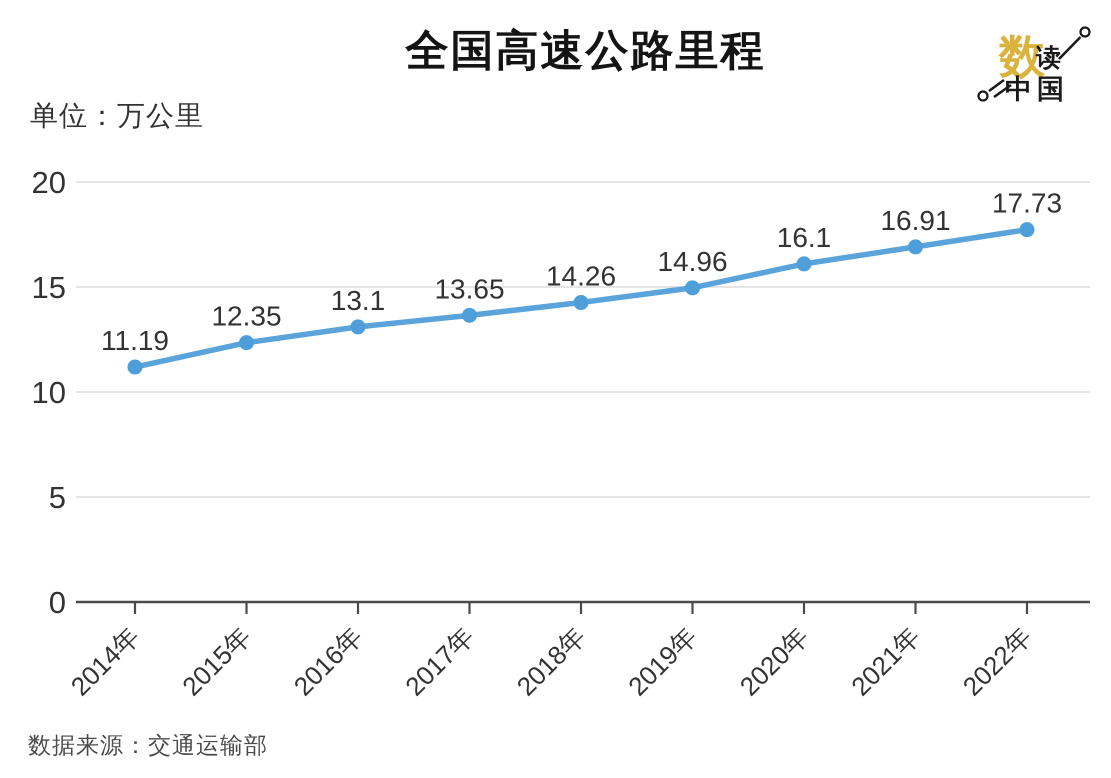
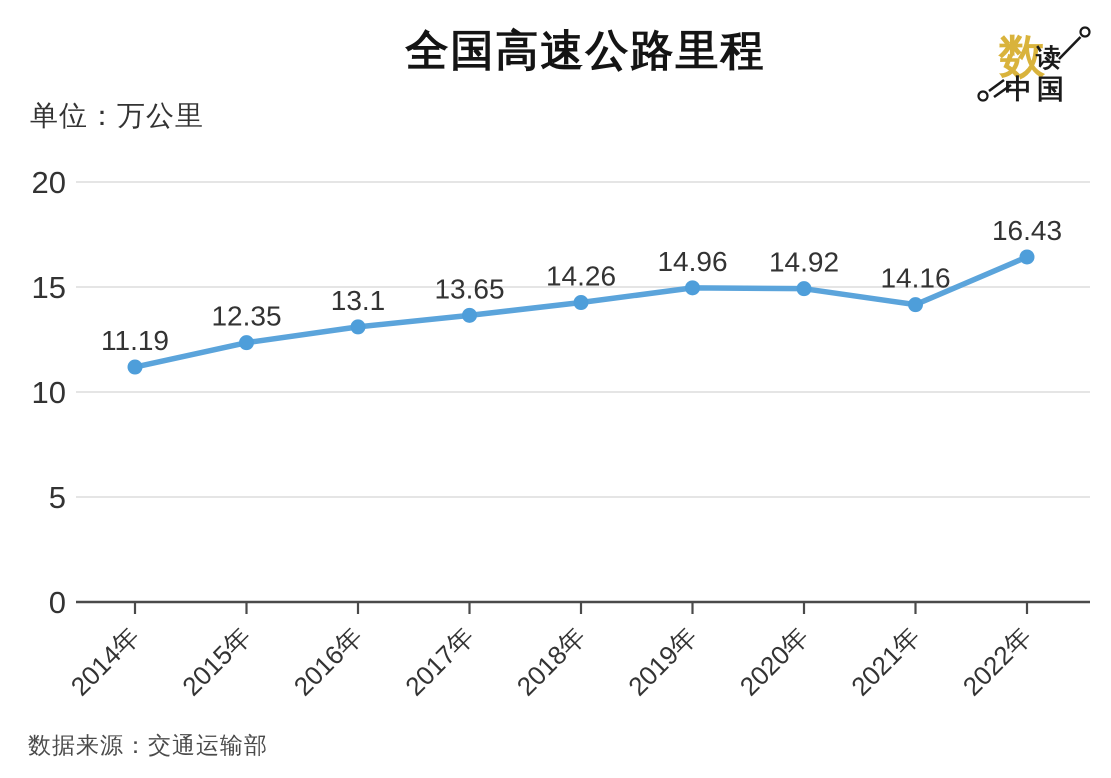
2020年: 16.1 -> 14.92
2021年: 16.91 -> 14.16
2022年: 17.73 -> 16.43
